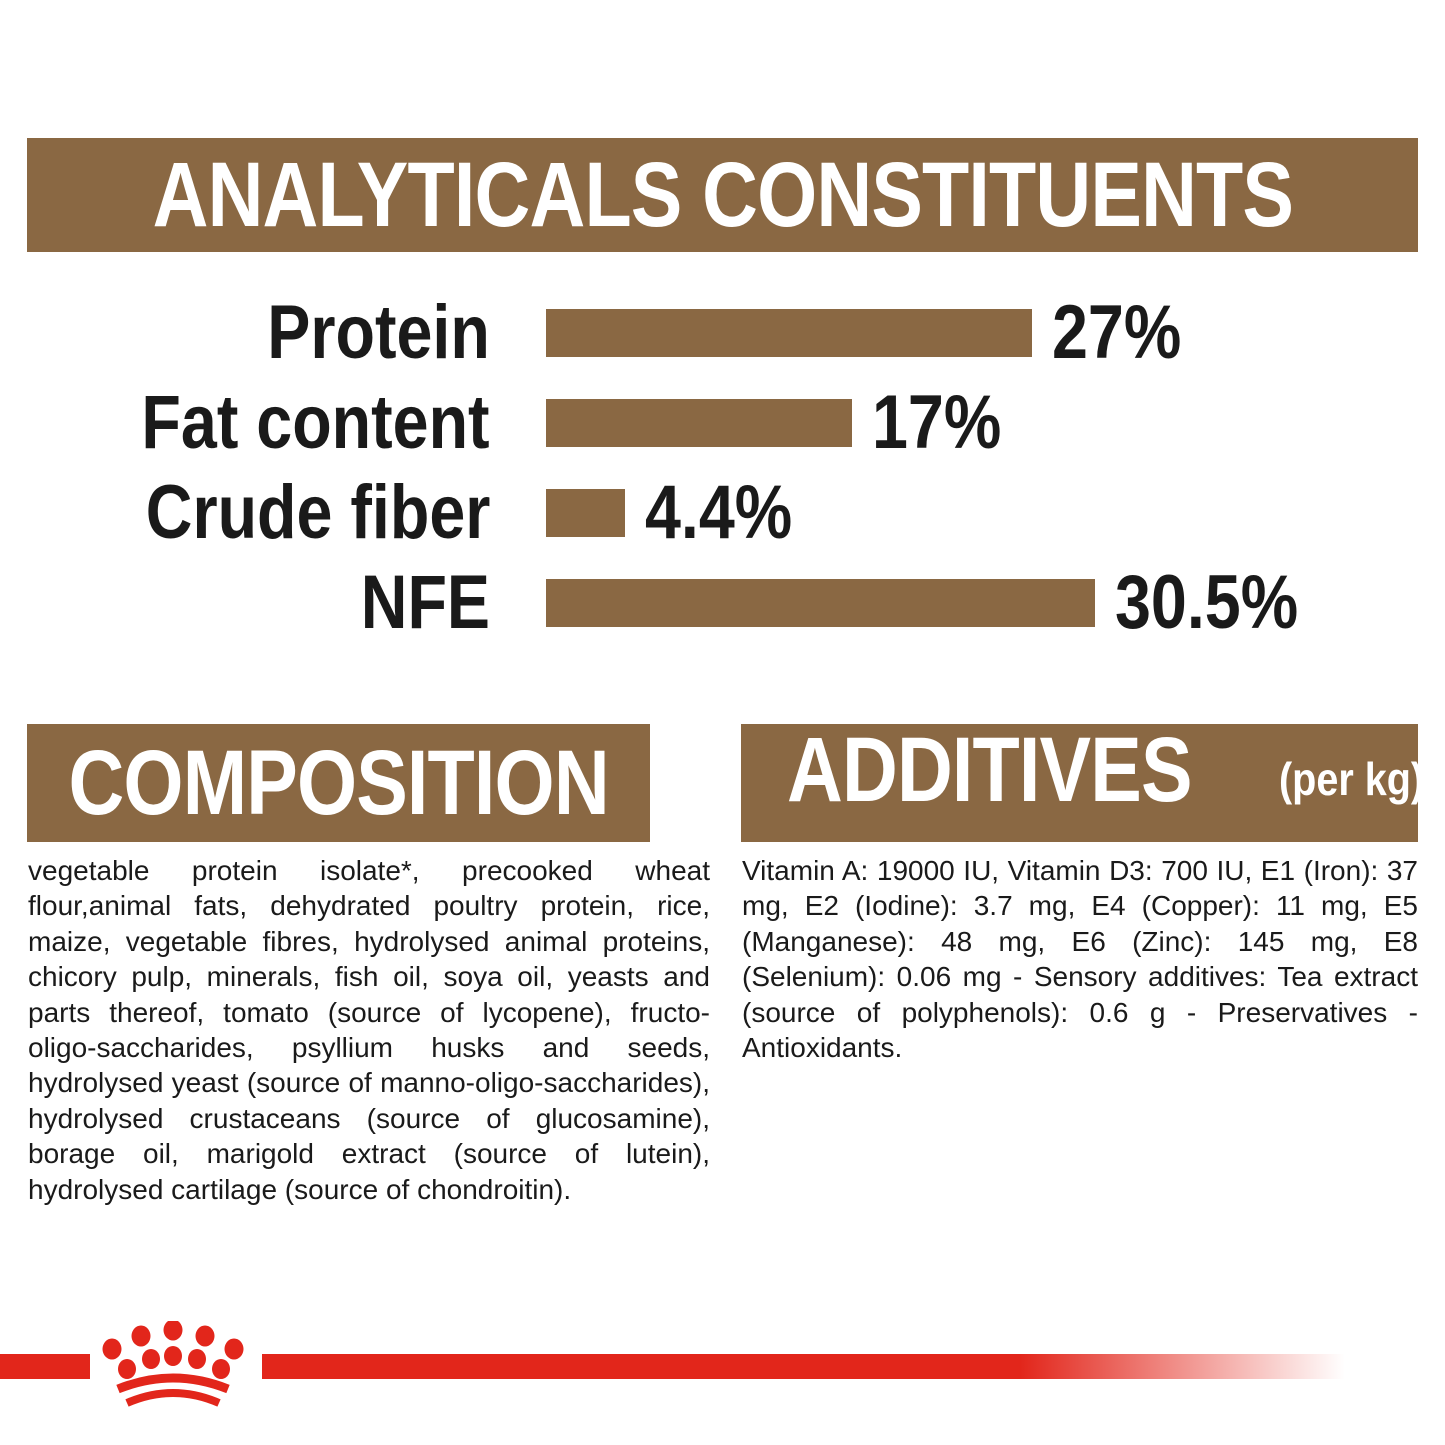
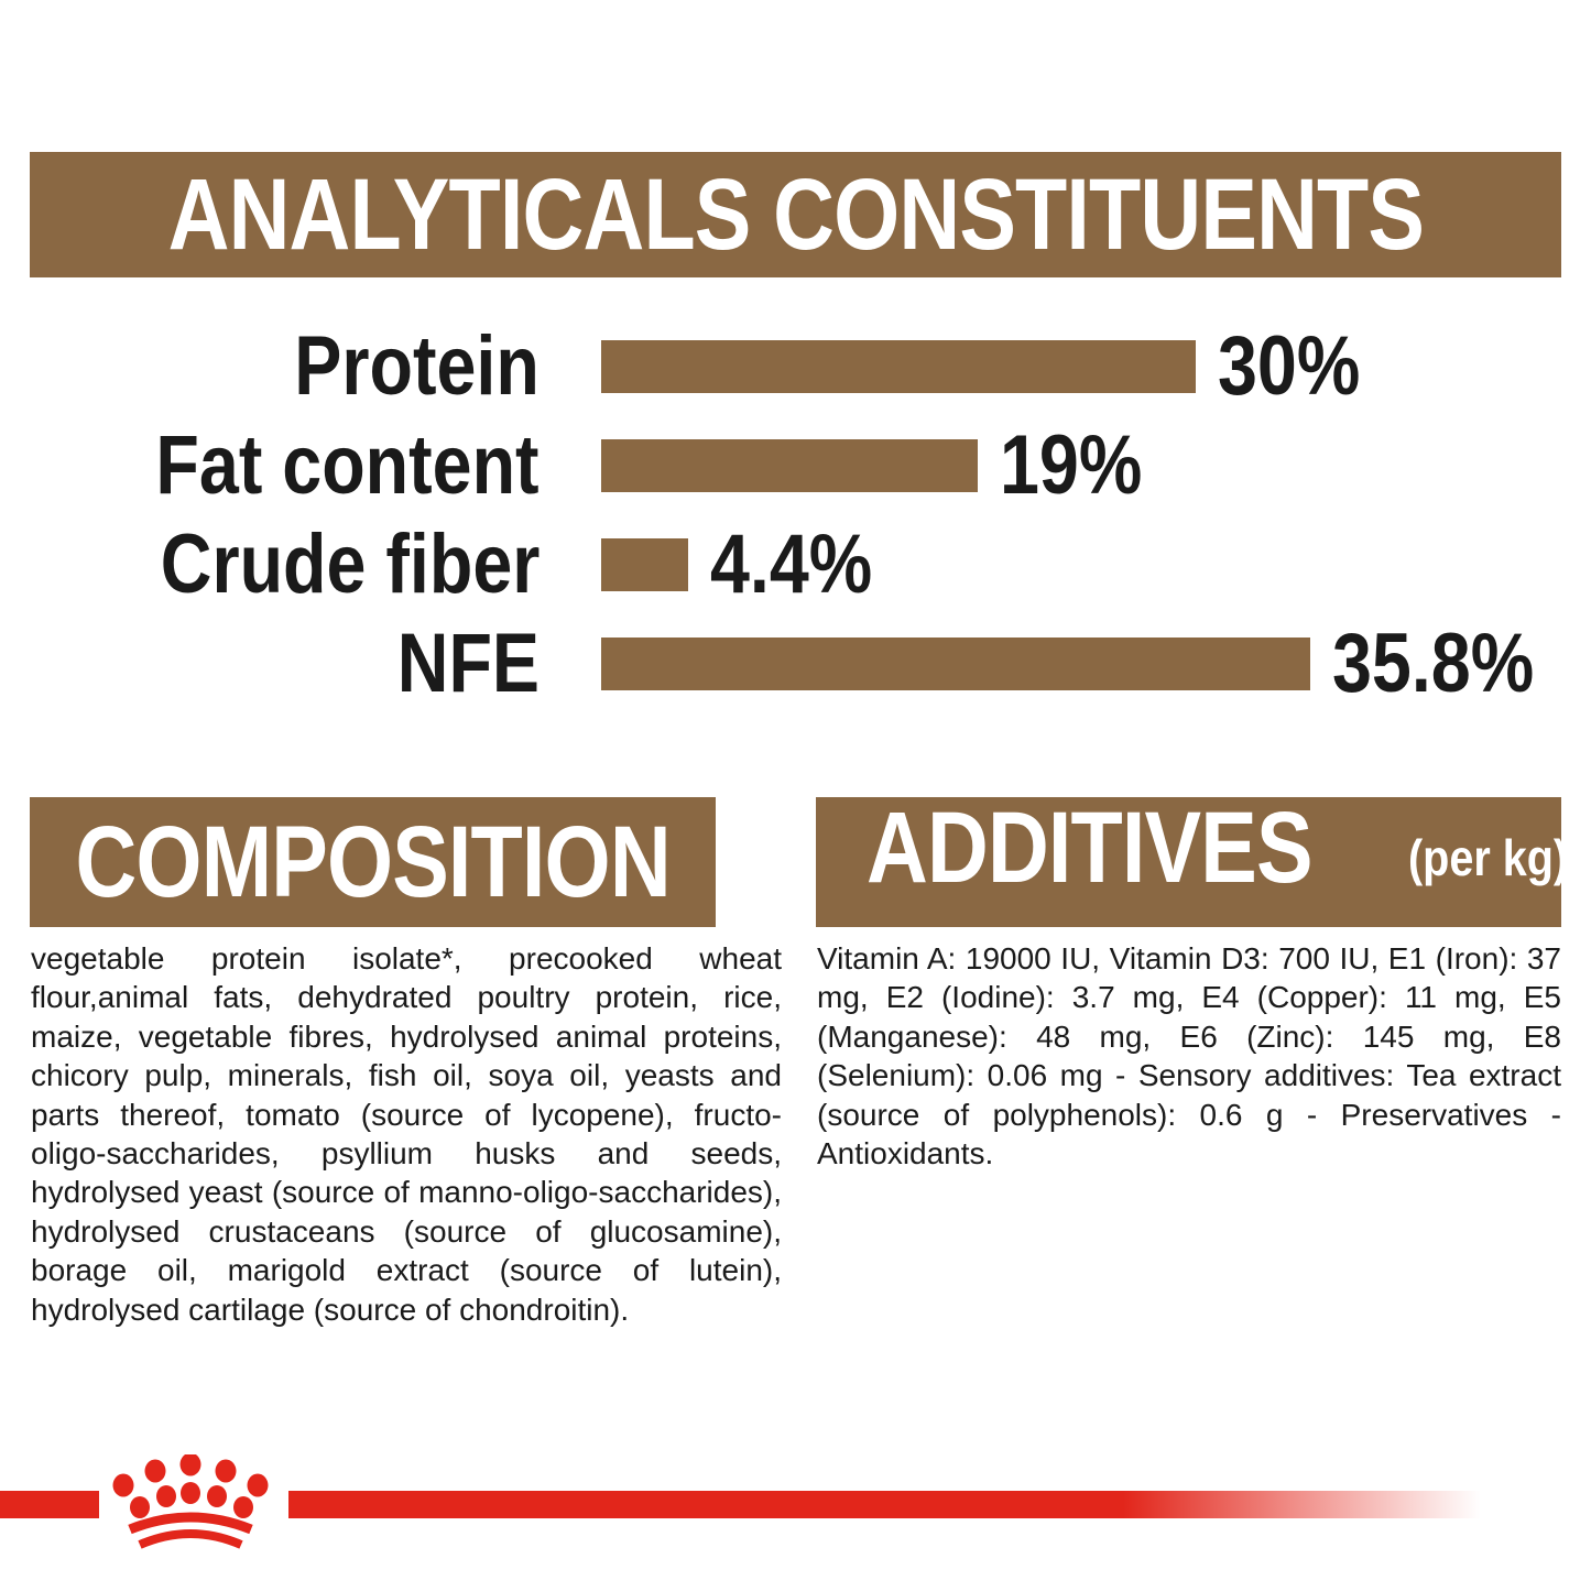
Protein: 27% -> 30%
Fat content: 17% -> 19%
NFE: 30.5% -> 35.8%
